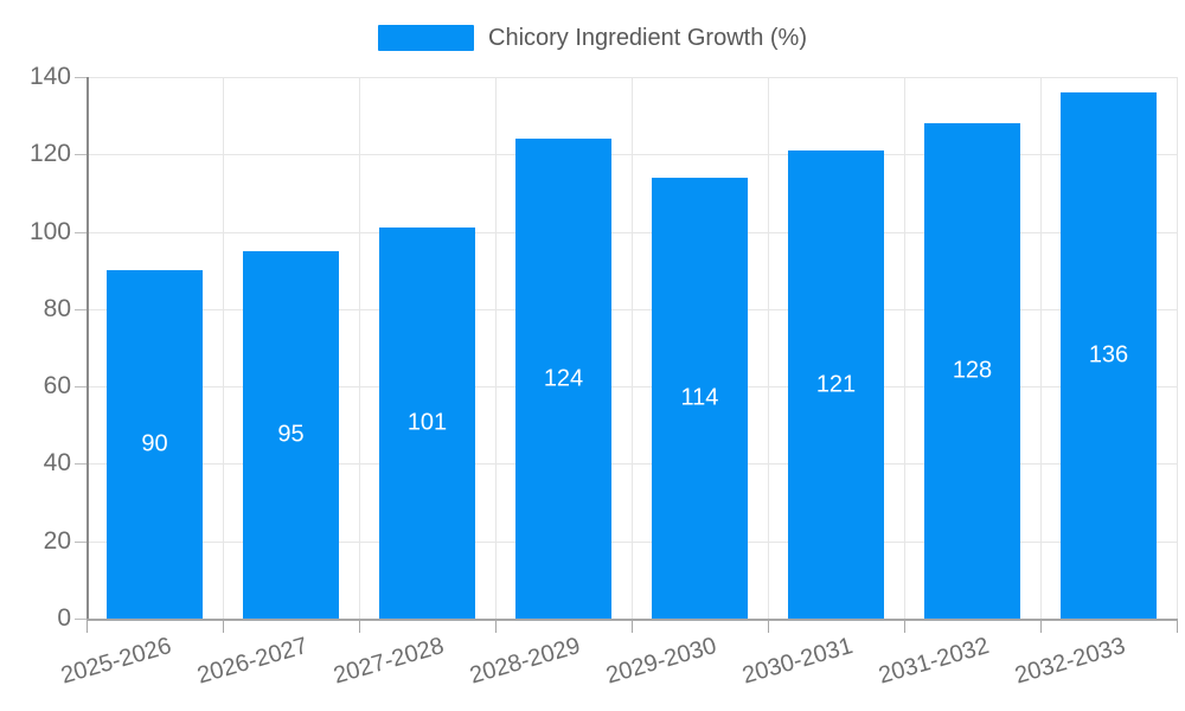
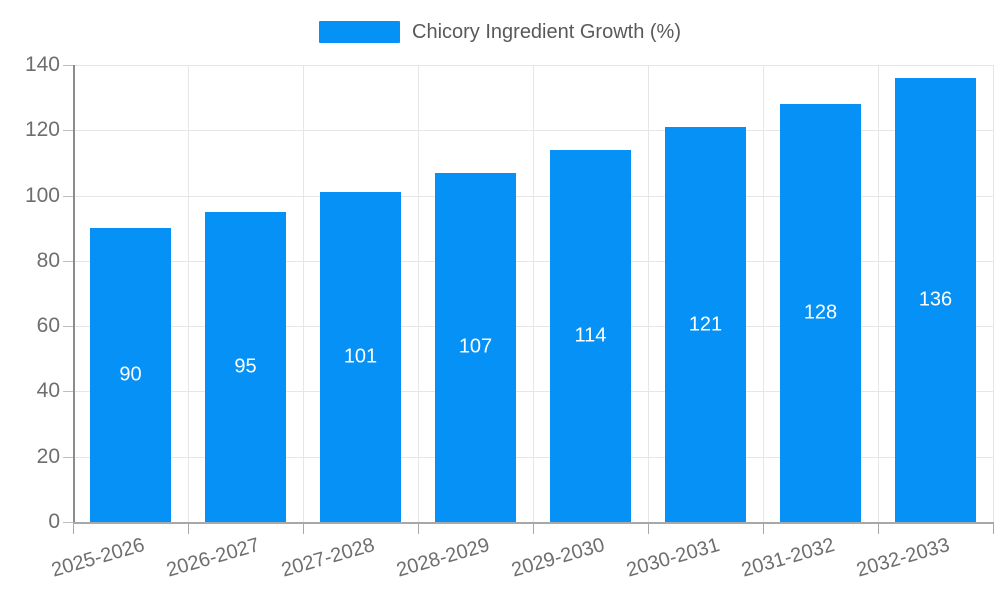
2028-2029: 124 -> 107
